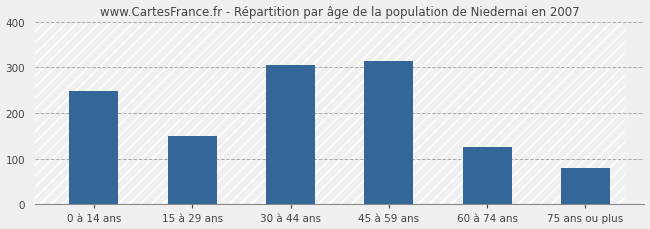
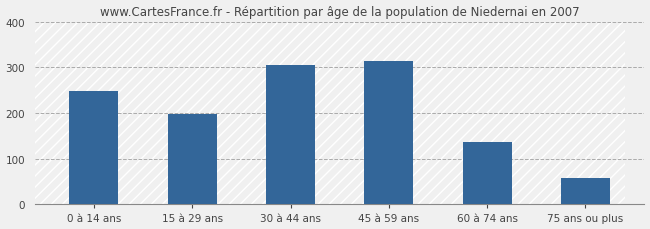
15 à 29 ans: 150 -> 197
60 à 74 ans: 125 -> 137
75 ans ou plus: 80 -> 57
